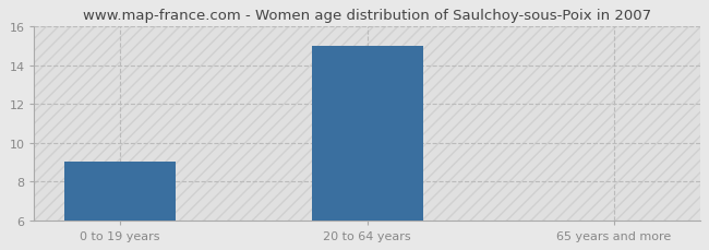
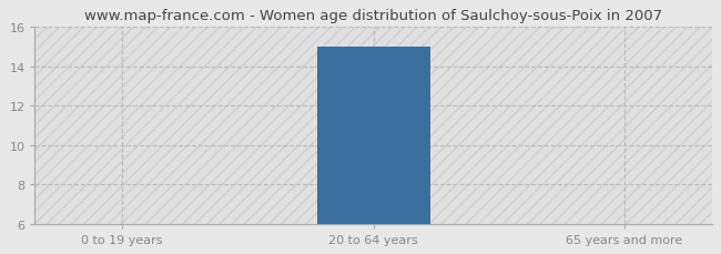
0 to 19 years: 9 -> 6
